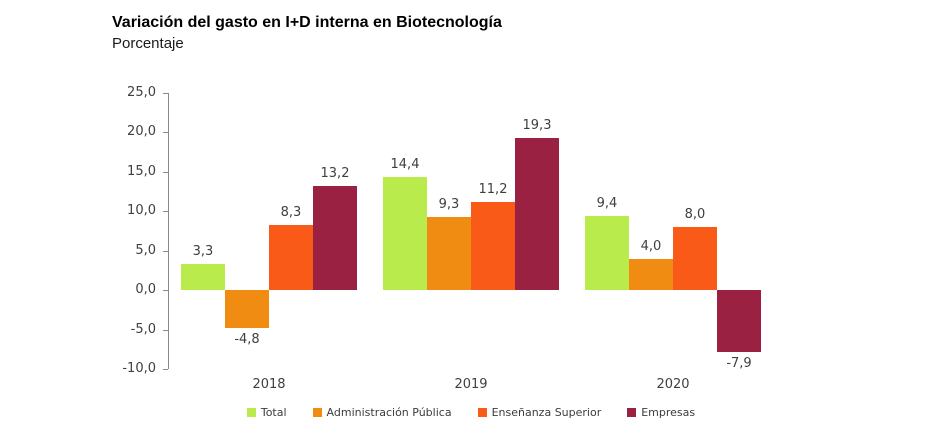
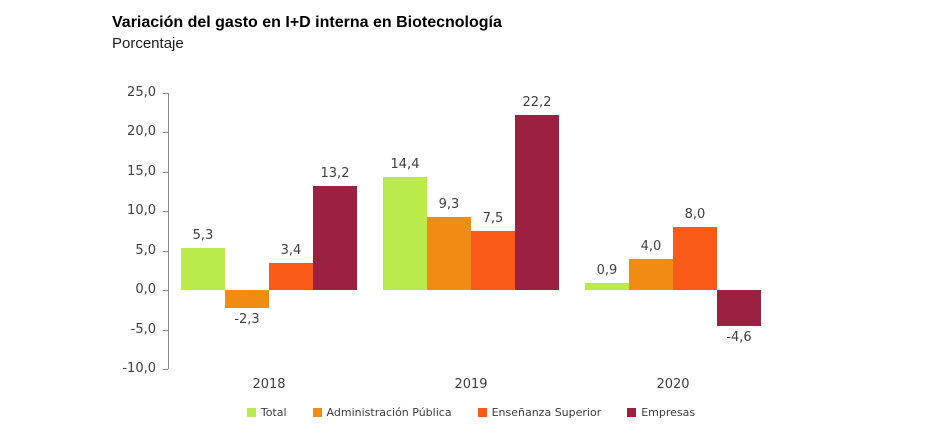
Total/2018: 3,3 -> 5,3
Administración Pública/2018: -4,8 -> -2,3
Enseñanza Superior/2018: 8,3 -> 3,4
Enseñanza Superior/2019: 11,2 -> 7,5
Empresas/2019: 19,3 -> 22,2
Total/2020: 9,4 -> 0,9
Empresas/2020: -7,9 -> -4,6
